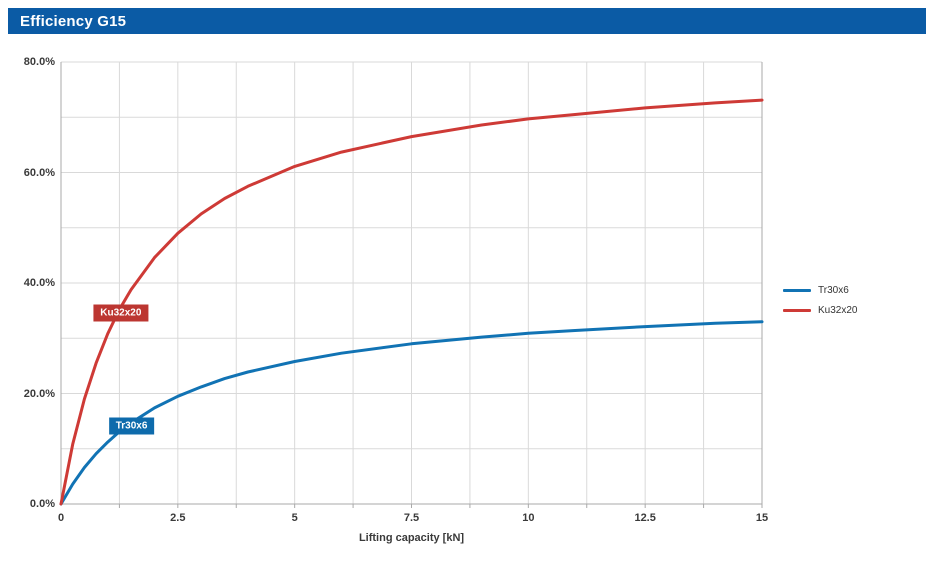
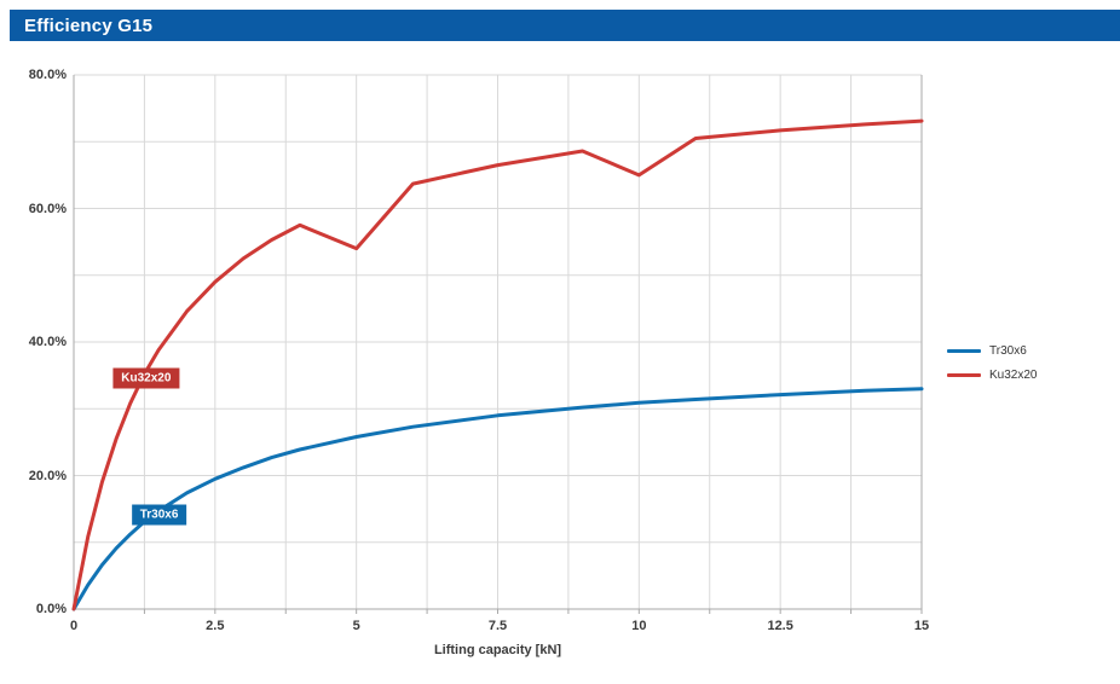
Ku32x20/5: 61% -> 54%
Ku32x20/10: 70% -> 65%
